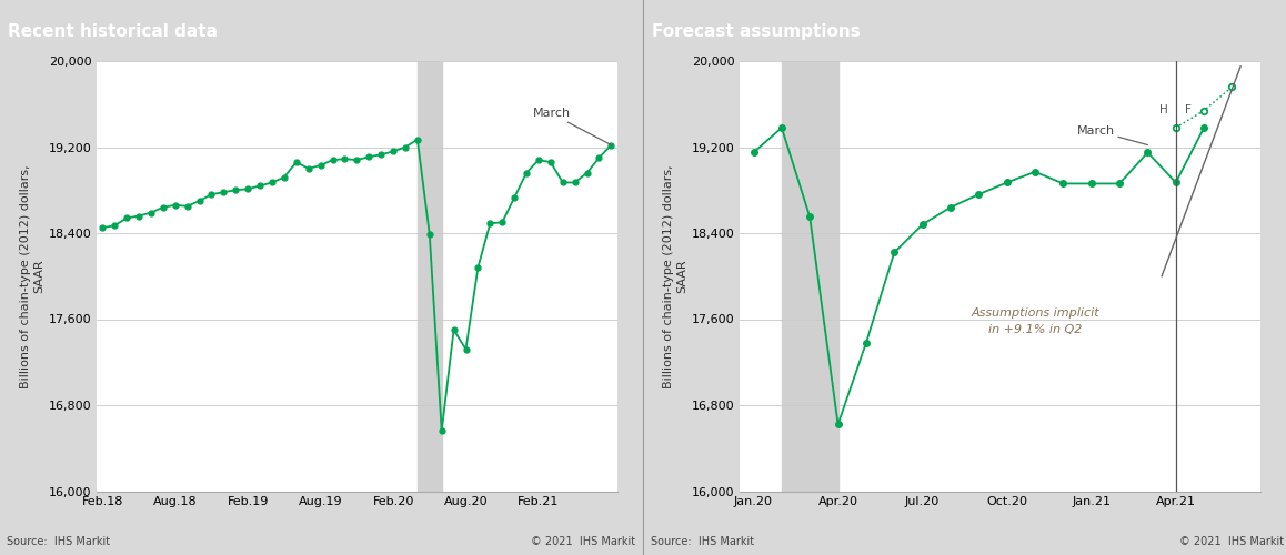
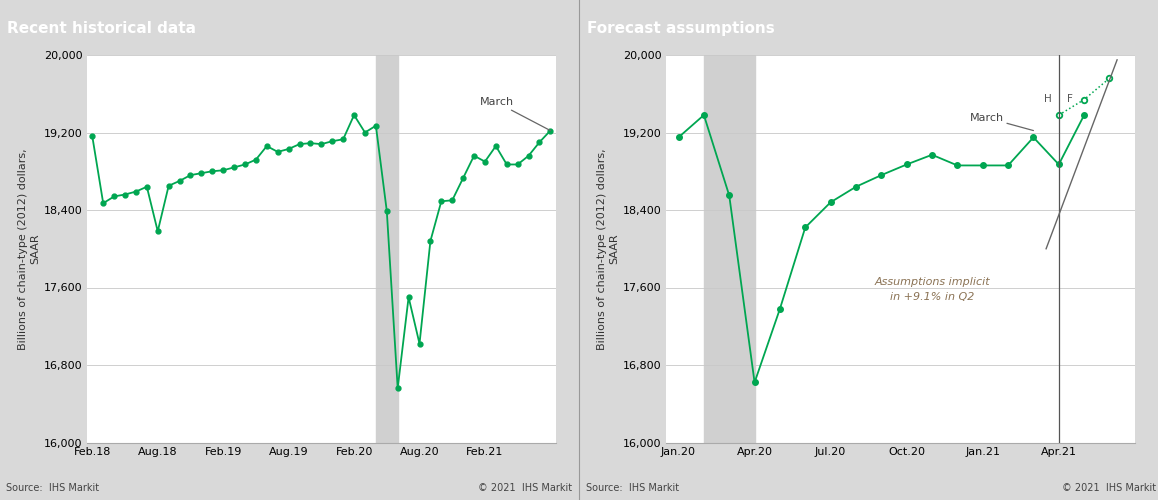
Feb.18: 18,450 -> 19,160
Aug.18: 18,660 -> 18,180
Feb.20: 19,160 -> 19,380
Aug.20: 17,320 -> 17,020
Feb.21: 19,080 -> 18,900
